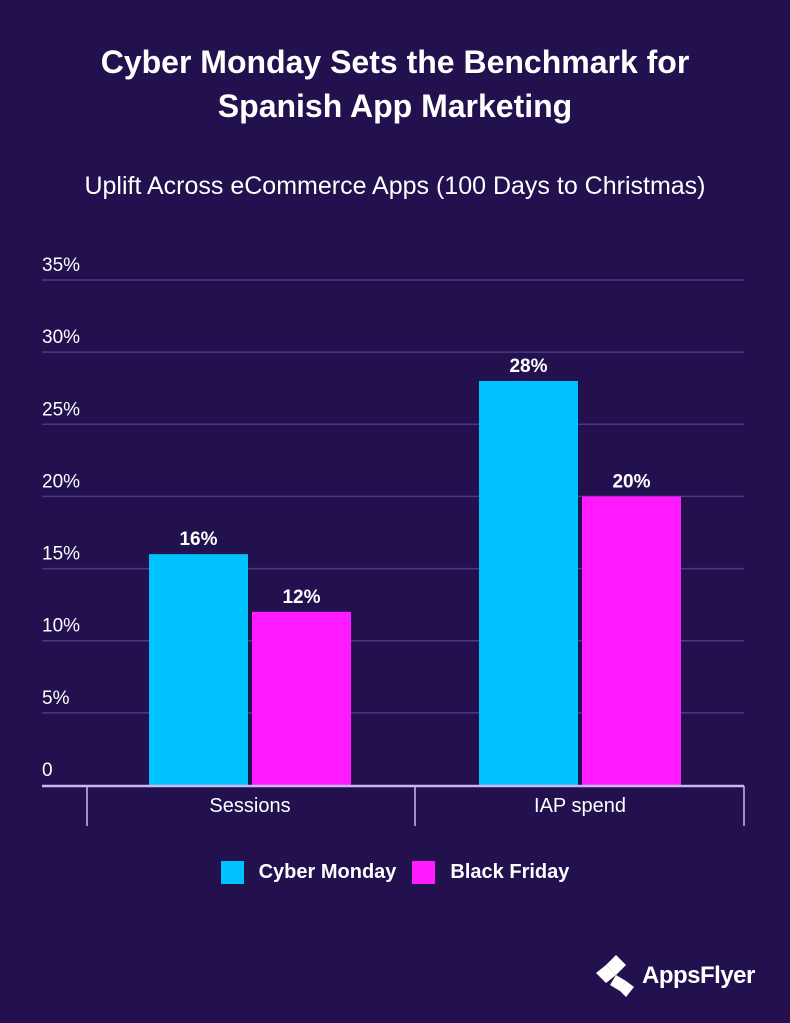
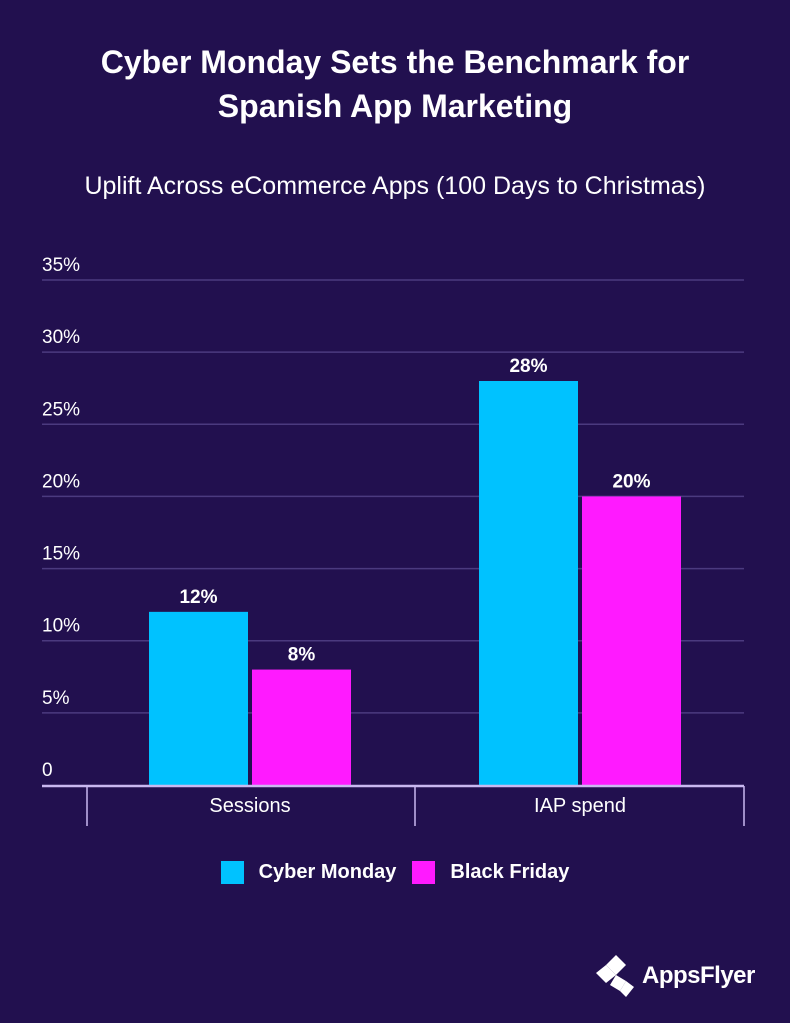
Cyber Monday/Sessions: 16% -> 12%
Black Friday/Sessions: 12% -> 8%
